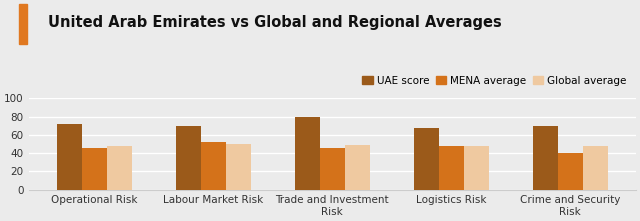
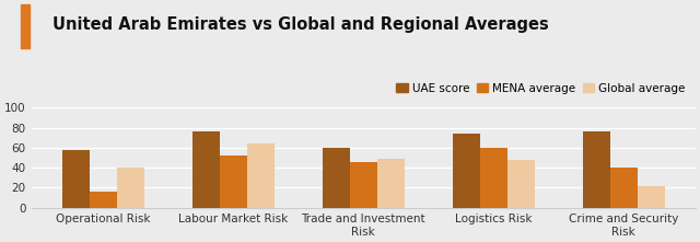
UAE score/Operational Risk: 72 -> 58
MENA average/Operational Risk: 46 -> 16
Global average/Operational Risk: 48 -> 40
UAE score/Labour Market Risk: 70 -> 76
Global average/Labour Market Risk: 50 -> 64
UAE score/Trade and Investment Risk: 79 -> 60
UAE score/Logistics Risk: 68 -> 74
MENA average/Logistics Risk: 48 -> 60
UAE score/Crime and Security Risk: 70 -> 76
Global average/Crime and Security Risk: 48 -> 22
